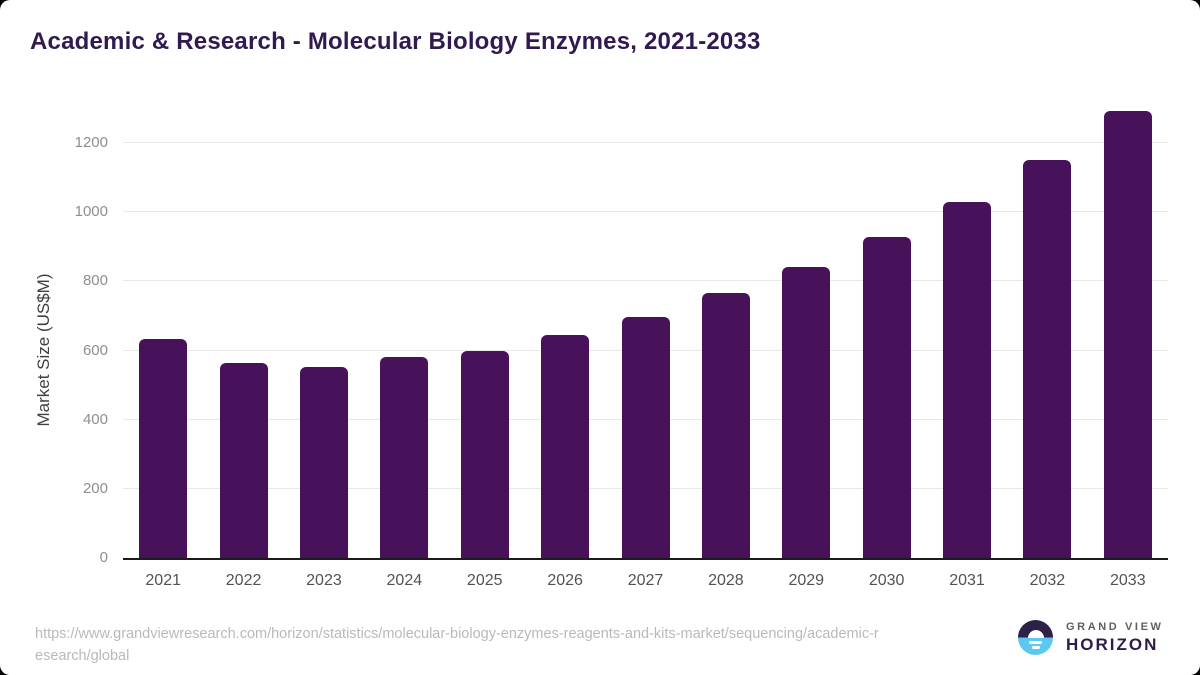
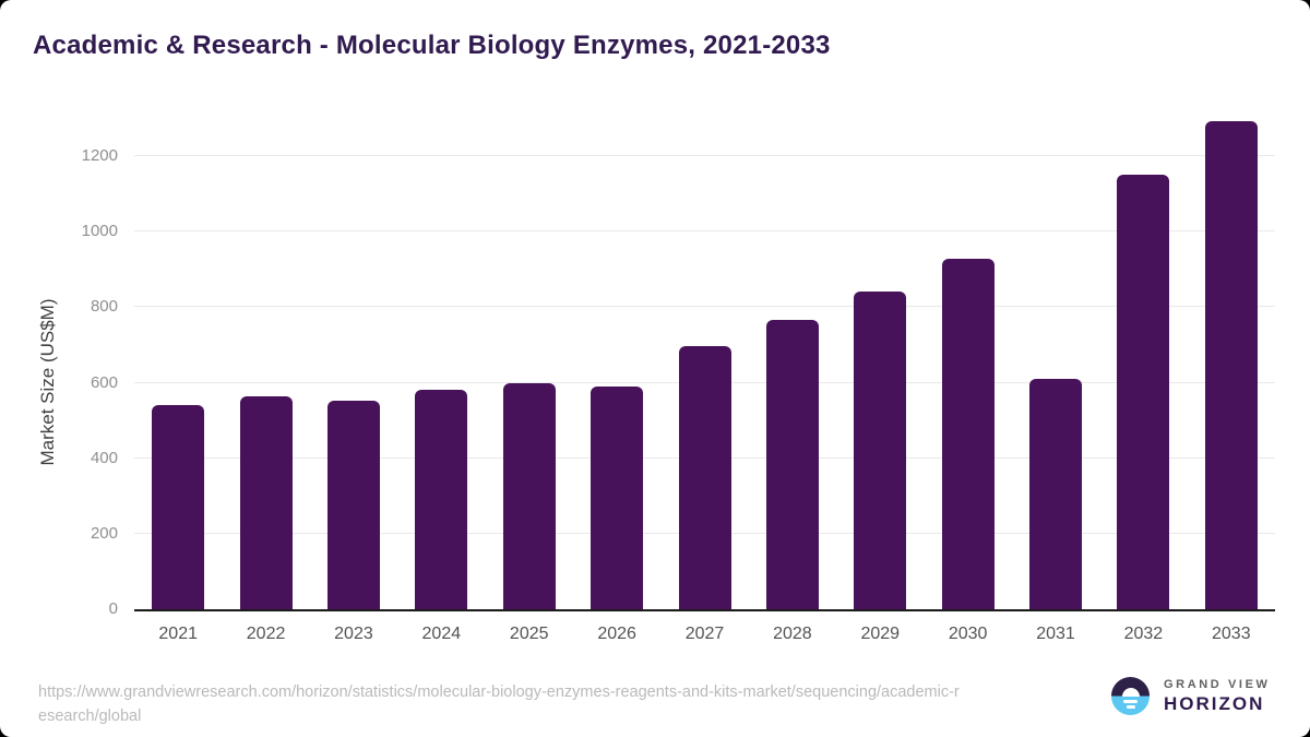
2021: 630 -> 540
2026: 640 -> 590
2031: 1030 -> 610
